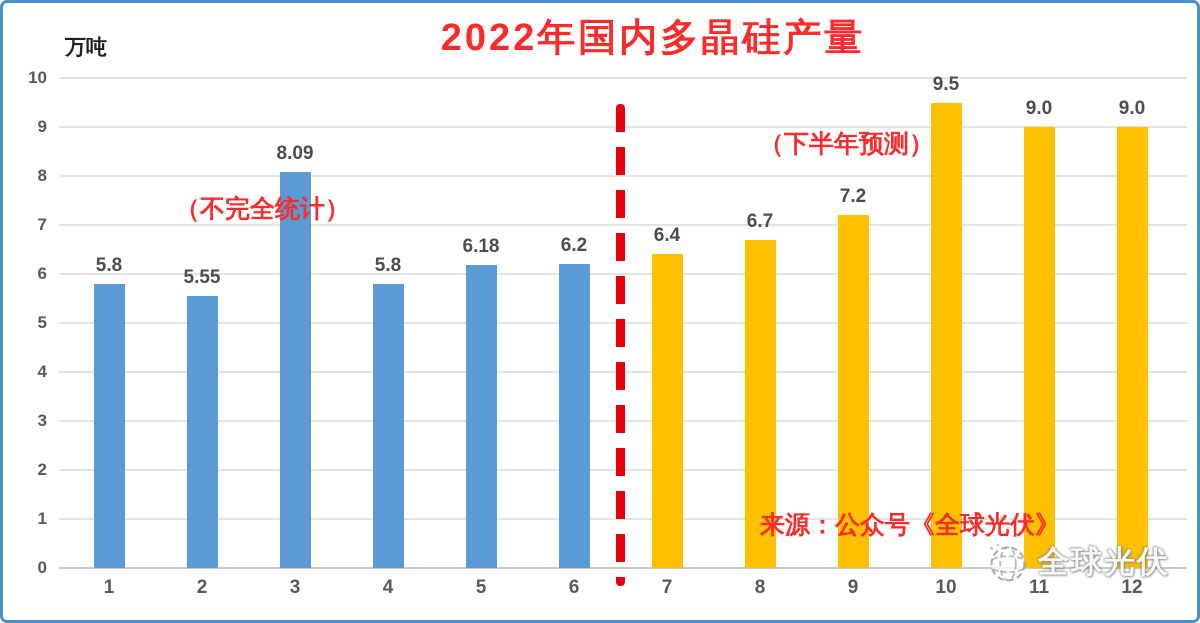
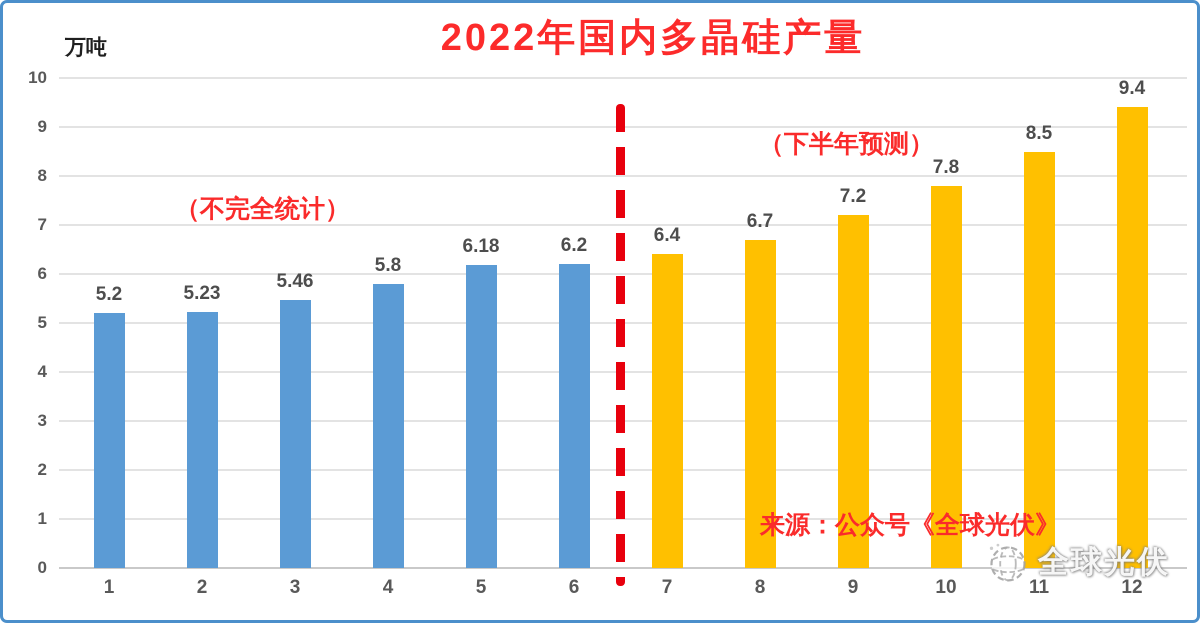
1: 5.8 -> 5.2
2: 5.55 -> 5.23
3: 8.09 -> 5.46
10: 9.5 -> 7.8
11: 9.0 -> 8.5
12: 9.0 -> 9.4
